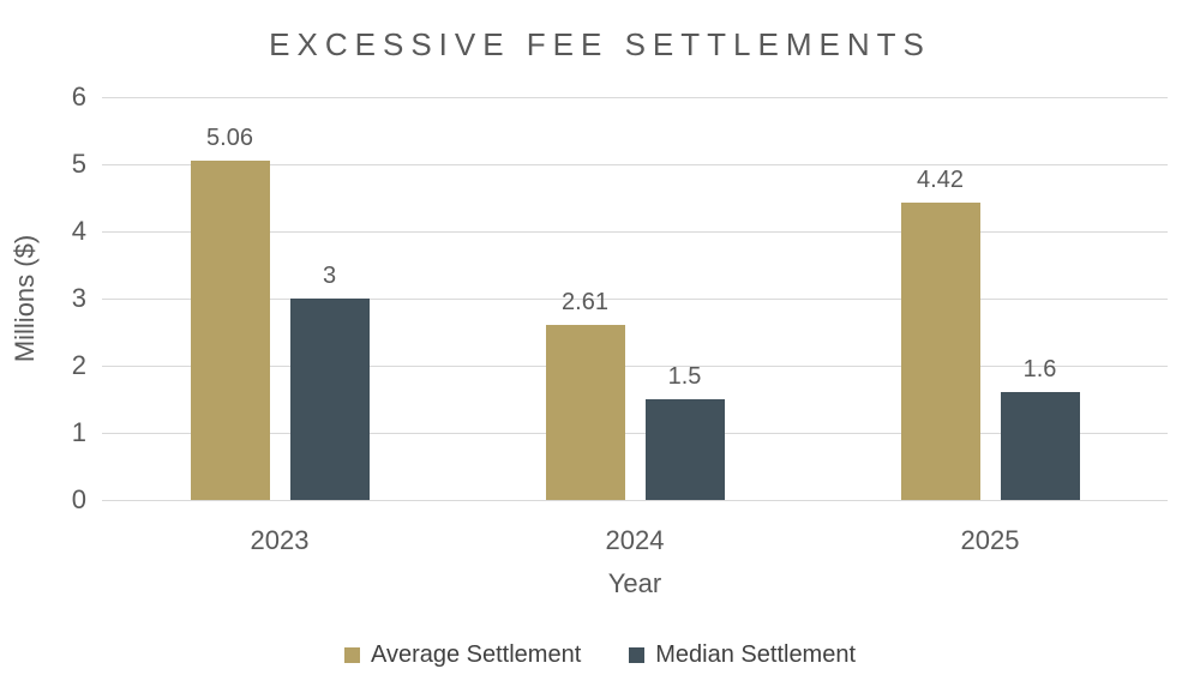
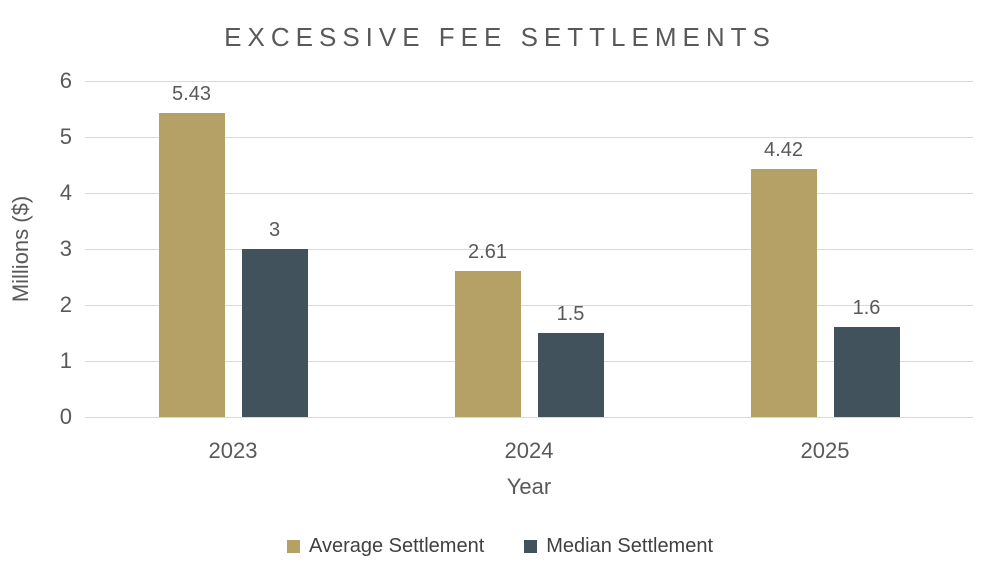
Average Settlement/2023: 5.06 -> 5.43
